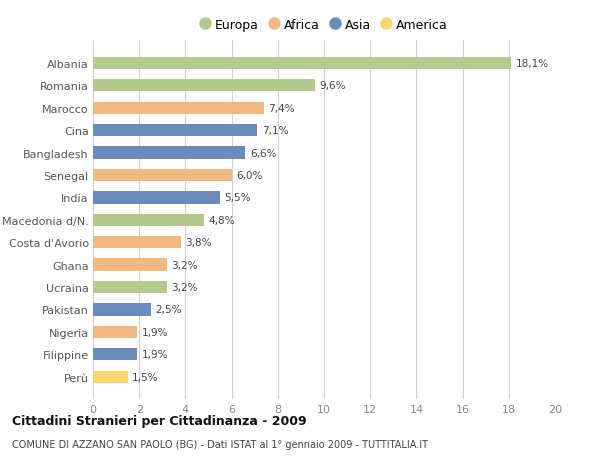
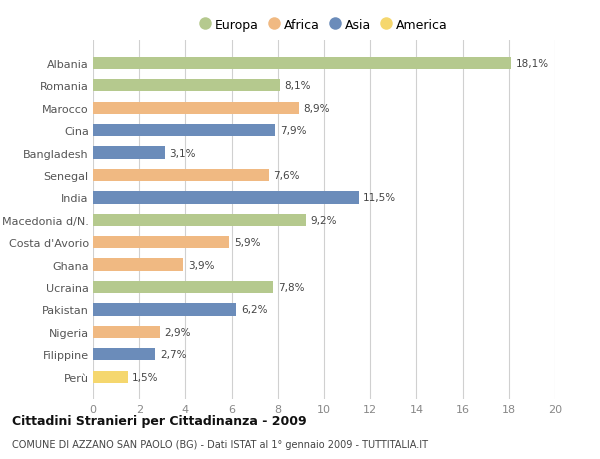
Romania: 9,6% -> 8,1%
Marocco: 7,4% -> 8,9%
Cina: 7,1% -> 7,9%
Bangladesh: 6,6% -> 3,1%
Senegal: 6,0% -> 7,6%
India: 5,5% -> 11,5%
Macedonia d/N.: 4,8% -> 9,2%
Costa d'Avorio: 3,8% -> 5,9%
Ghana: 3,2% -> 3,9%
Ucraina: 3,2% -> 7,8%
Pakistan: 2,5% -> 6,2%
Nigeria: 1,9% -> 2,9%
Filippine: 1,9% -> 2,7%
